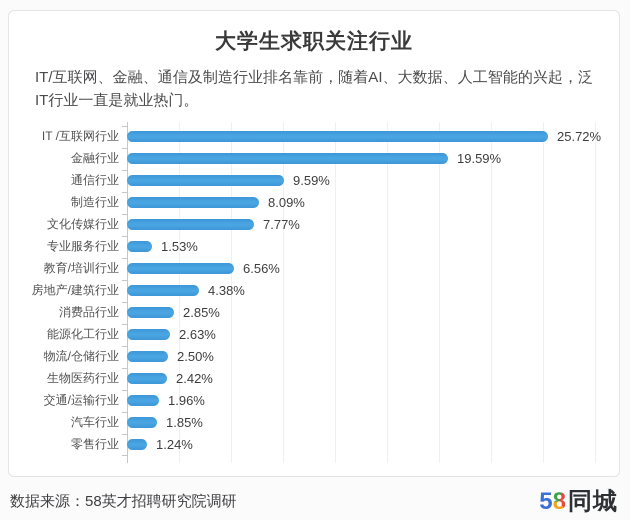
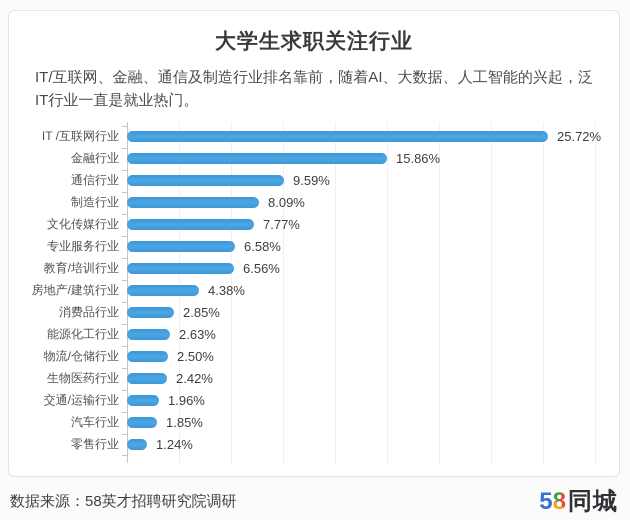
金融行业: 19.59% -> 15.86%
专业服务行业: 1.53% -> 6.58%
